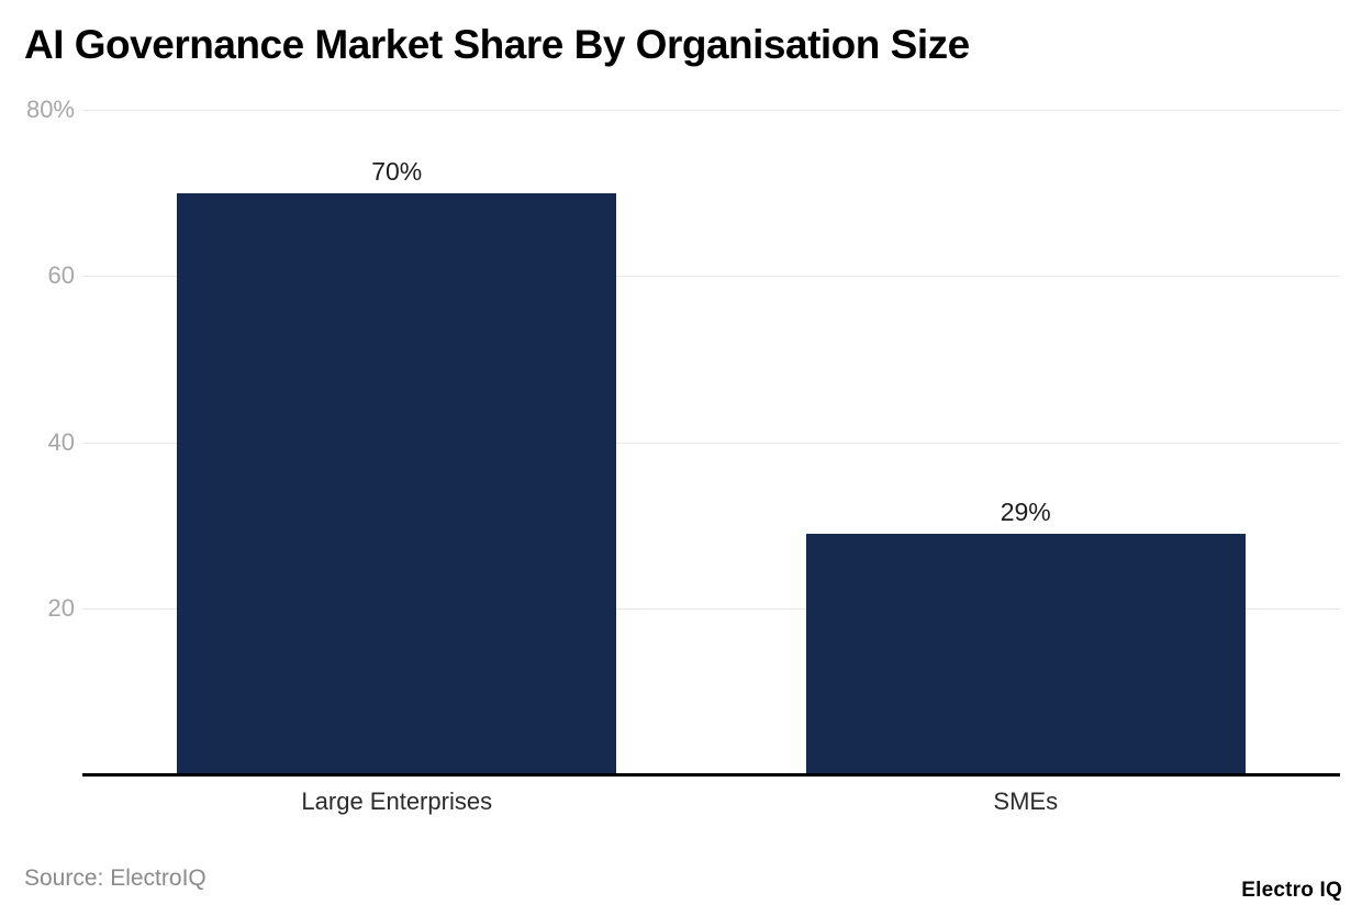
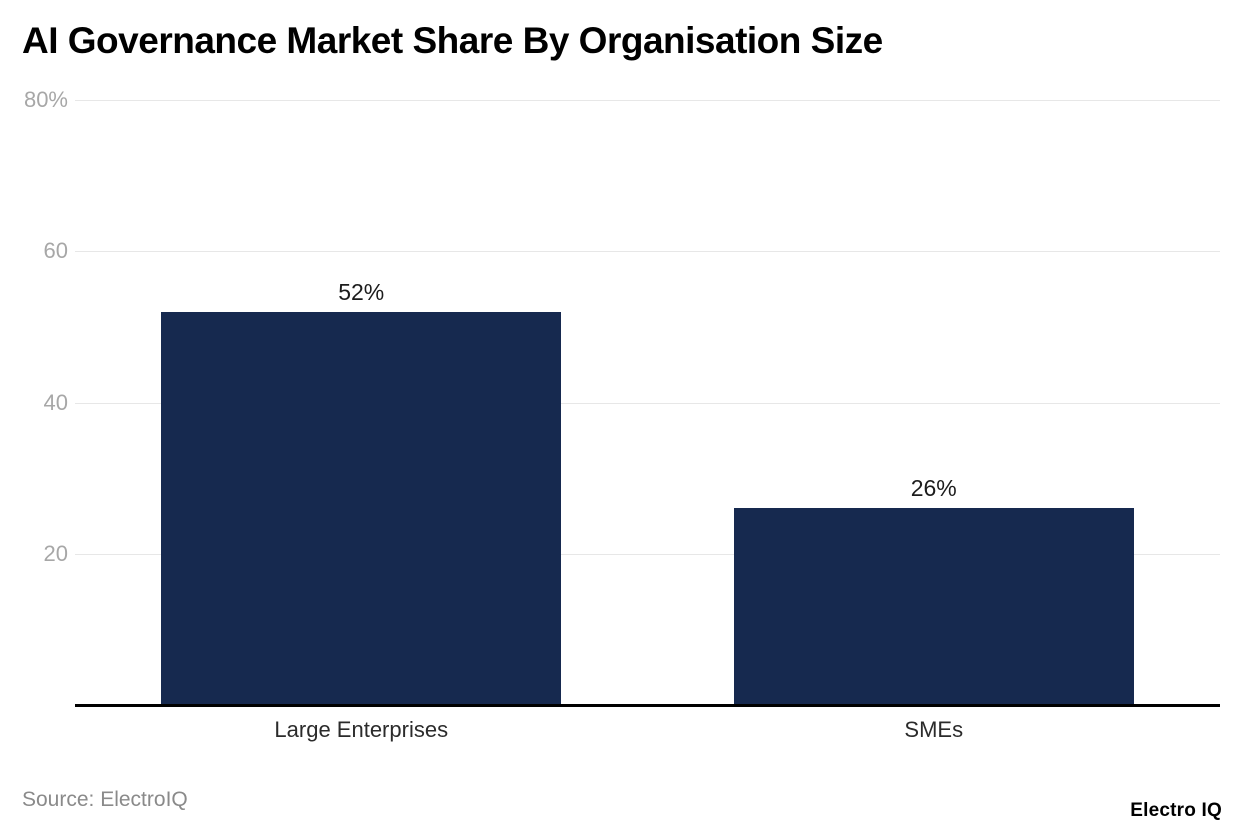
Large Enterprises: 70% -> 52%
SMEs: 29% -> 26%
